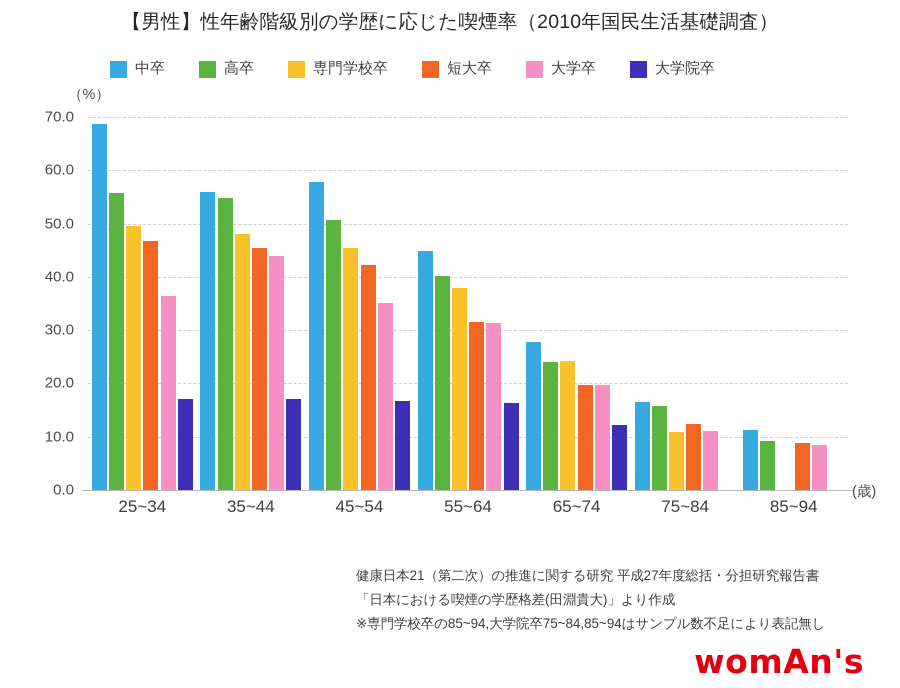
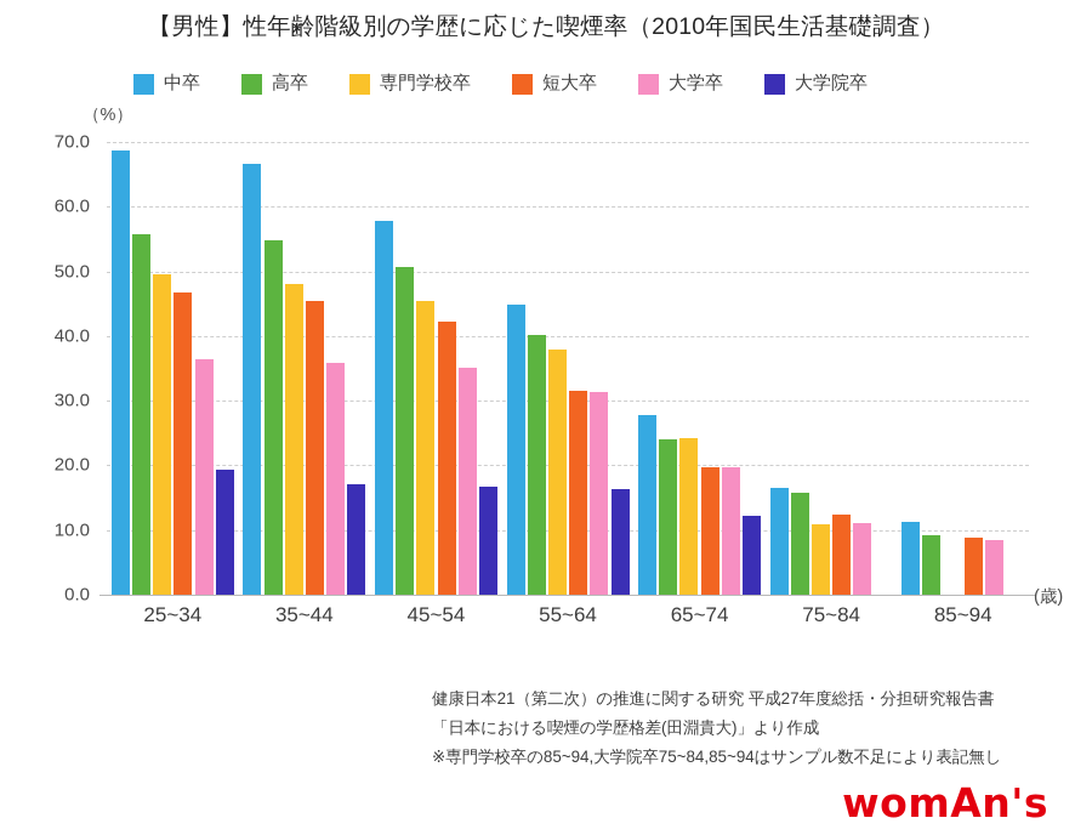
大学院卒/25~34: 17 -> 19
中卒/35~44: 56 -> 67
大学卒/35~44: 44 -> 36
